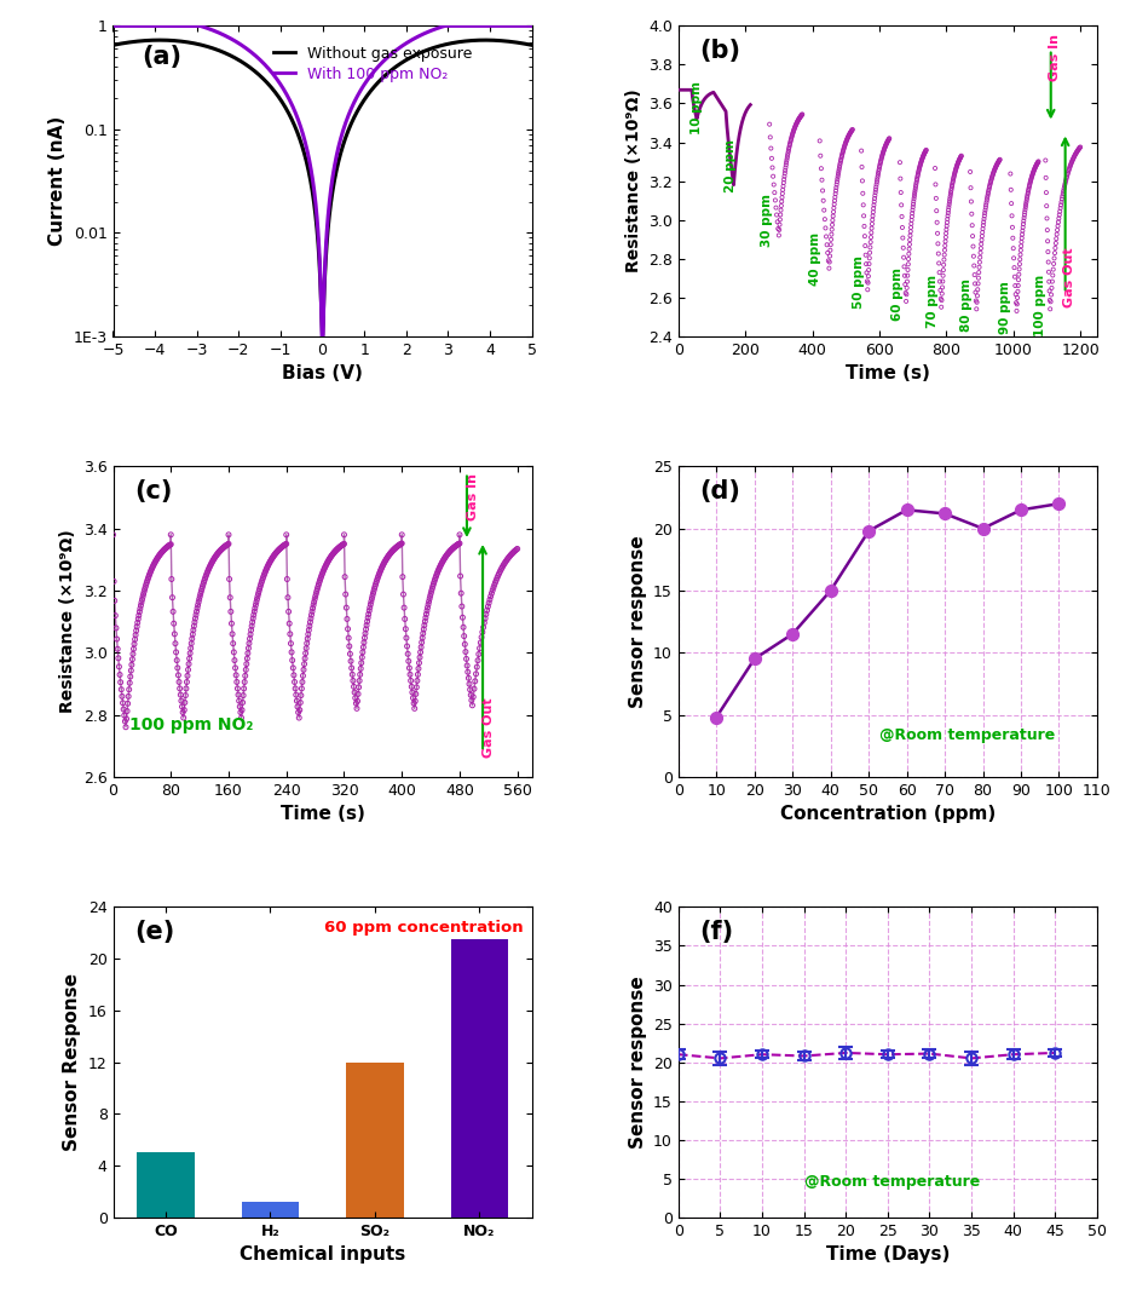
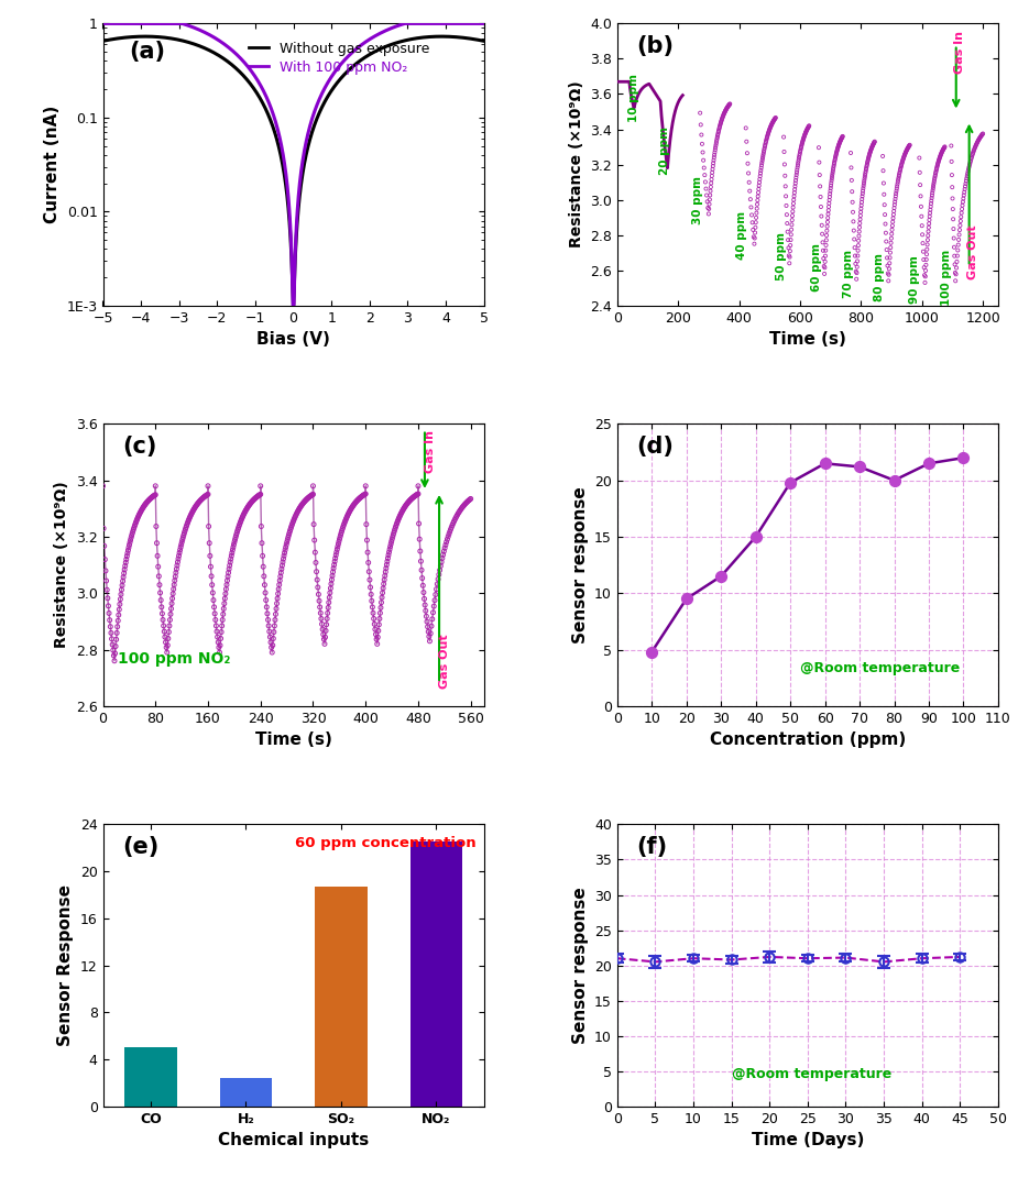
H₂: 1.2 -> 2.4
SO₂: 12.0 -> 18.7
NO₂: 21.5 -> 22.5
